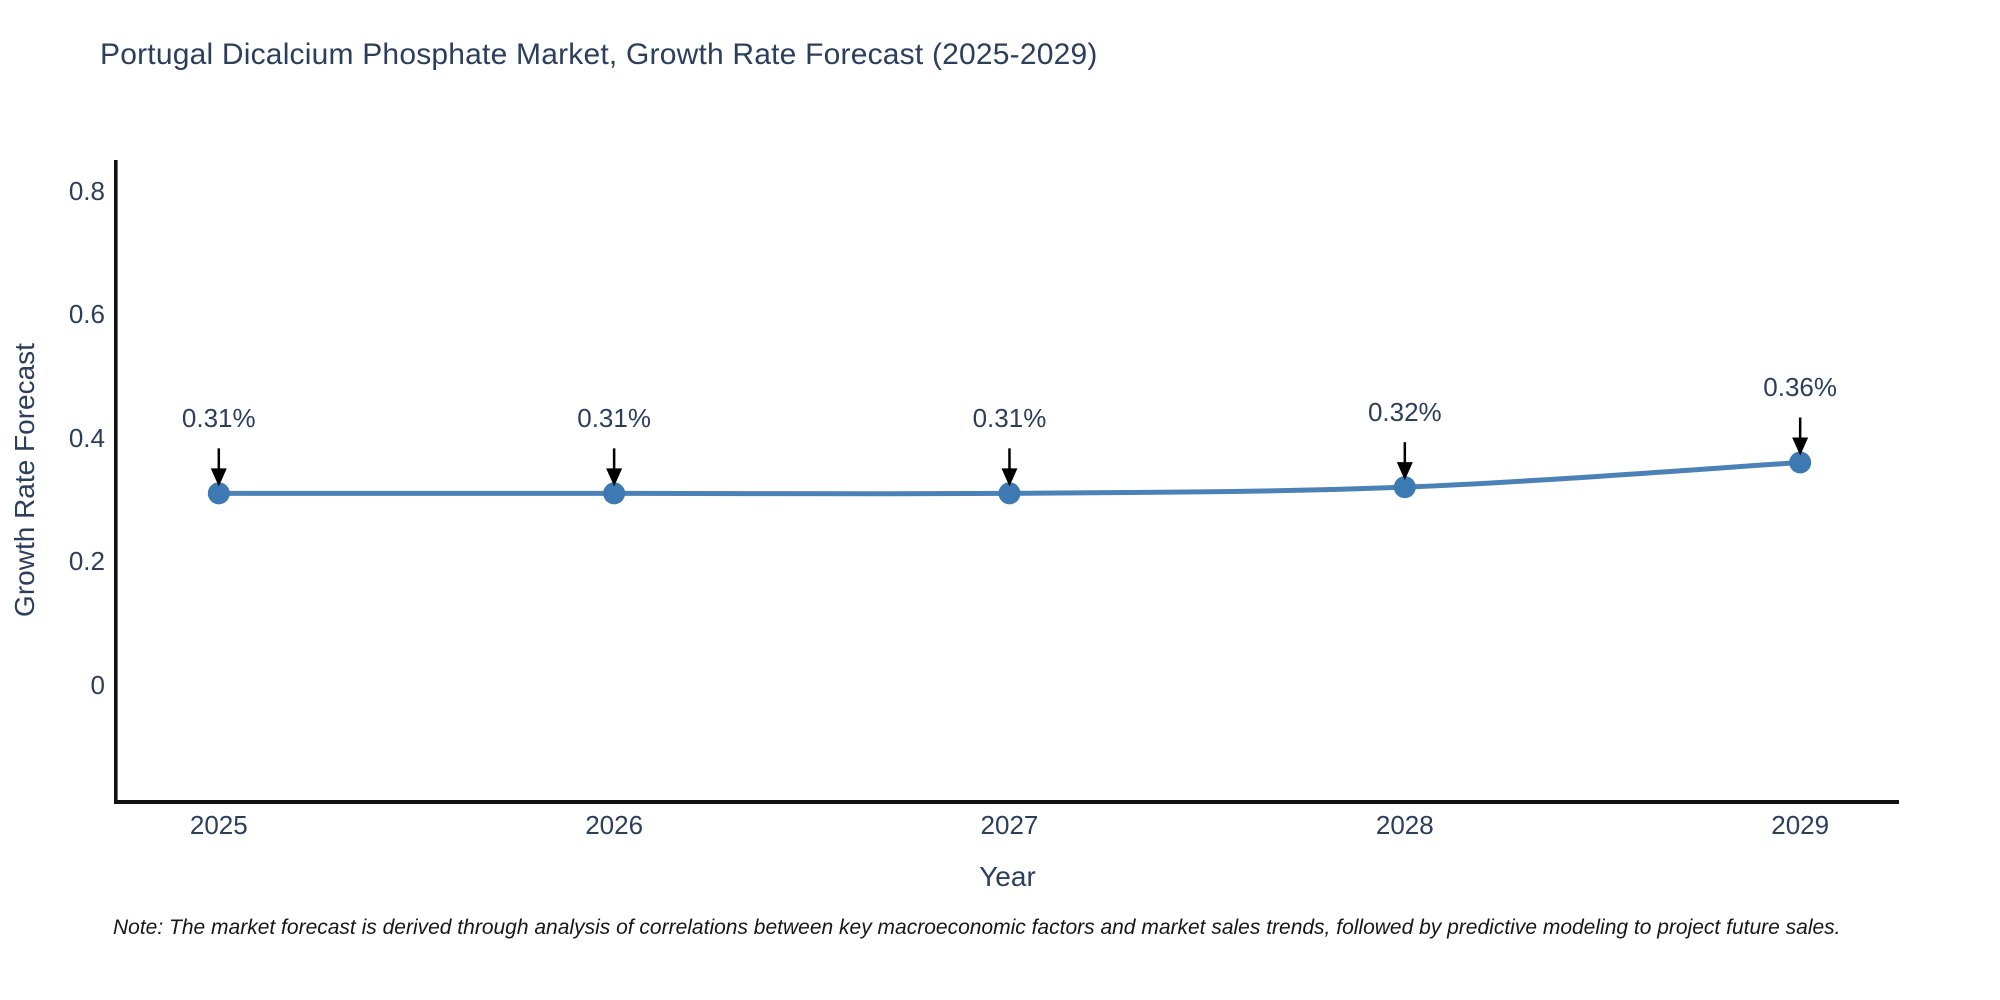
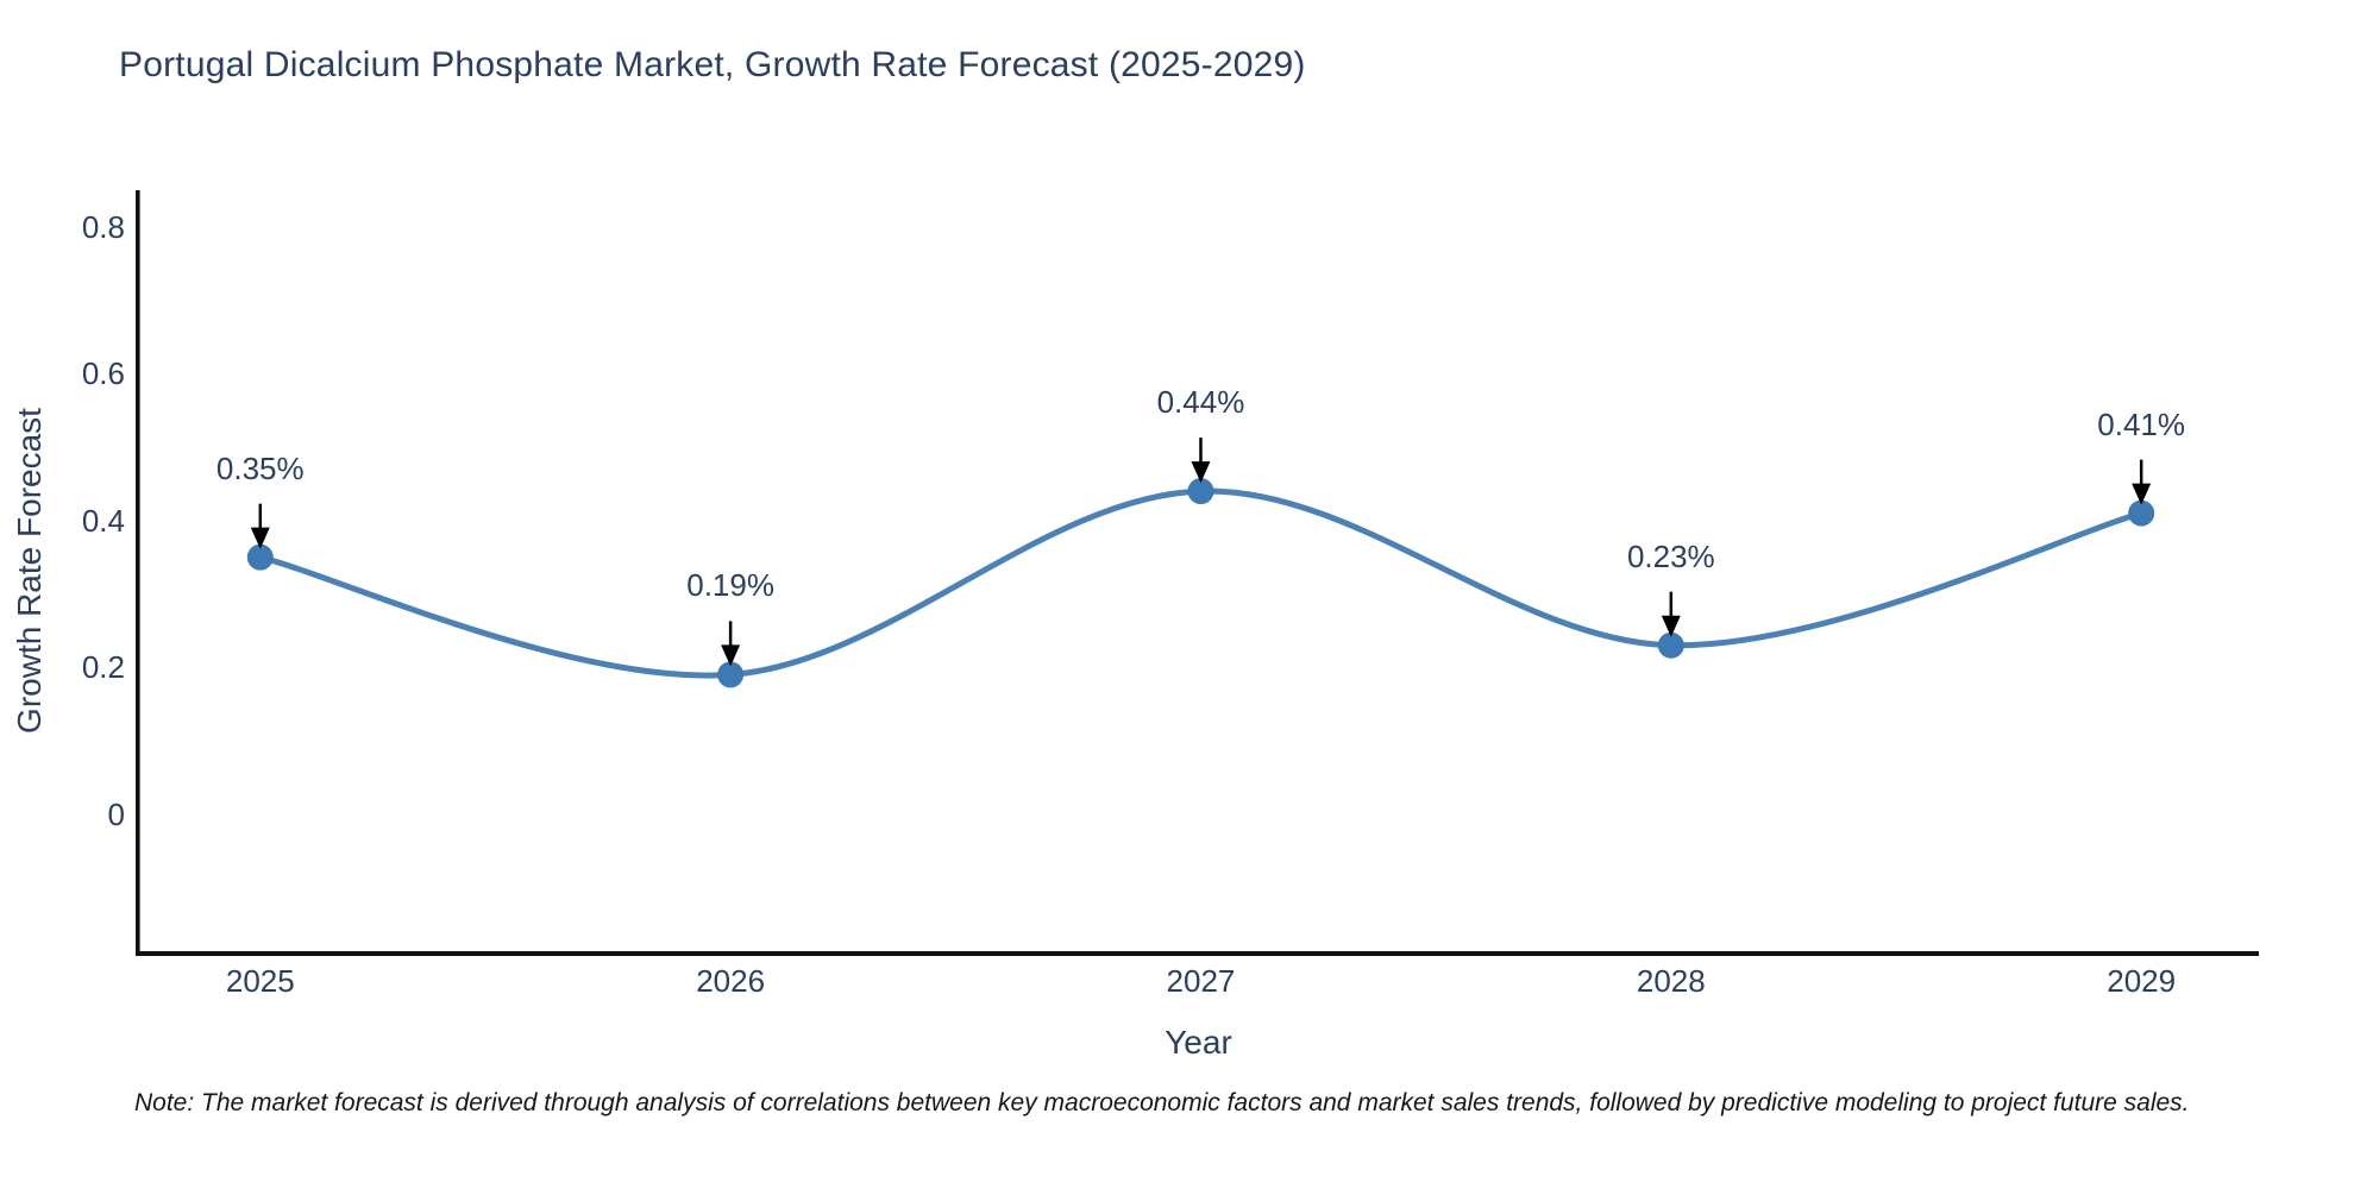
2025: 0.31% -> 0.35%
2026: 0.31% -> 0.19%
2027: 0.31% -> 0.44%
2028: 0.32% -> 0.23%
2029: 0.36% -> 0.41%
